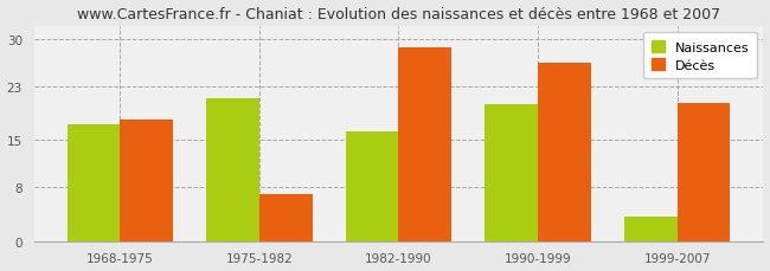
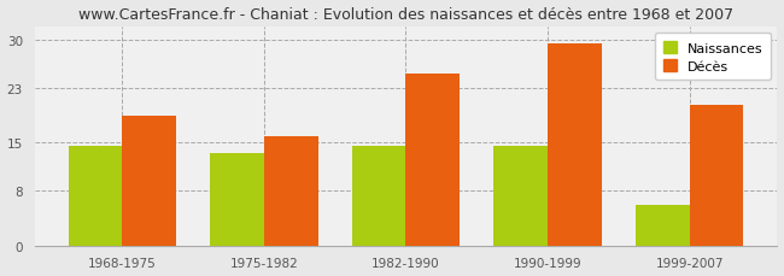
Naissances/1968-1975: 17.4 -> 14.5
Décès/1968-1975: 18.0 -> 19.0
Naissances/1975-1982: 21.2 -> 13.5
Décès/1975-1982: 7.0 -> 16.0
Naissances/1982-1990: 16.2 -> 14.5
Décès/1982-1990: 28.8 -> 25.0
Naissances/1990-1999: 20.4 -> 14.5
Décès/1990-1999: 26.4 -> 29.5
Naissances/1999-2007: 3.6 -> 6.0
